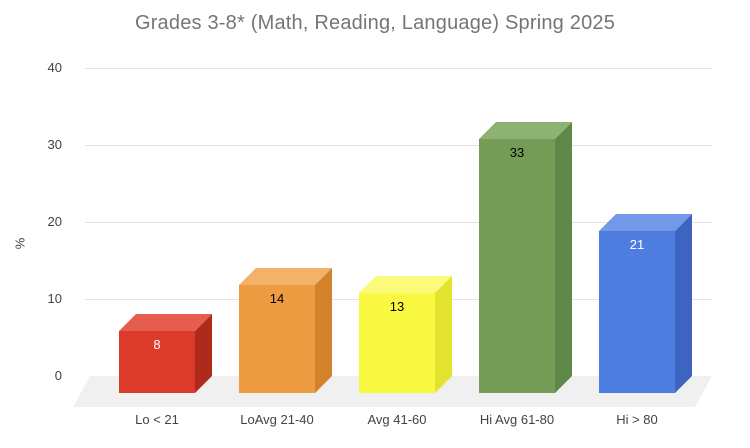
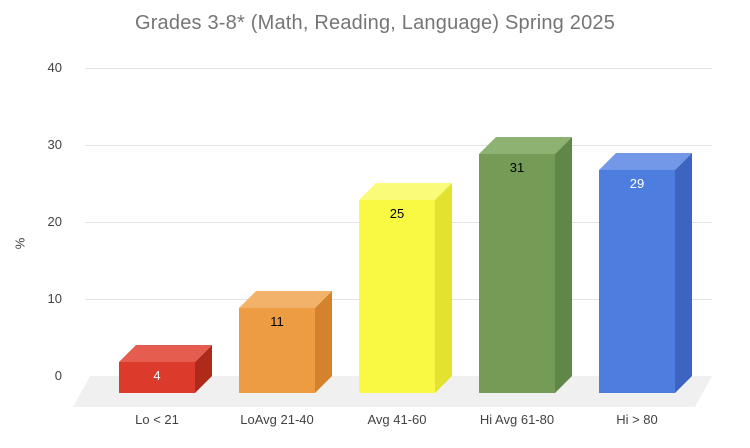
Lo < 21: 8 -> 4
LoAvg 21-40: 14 -> 11
Avg 41-60: 13 -> 25
Hi Avg 61-80: 33 -> 31
Hi > 80: 21 -> 29
